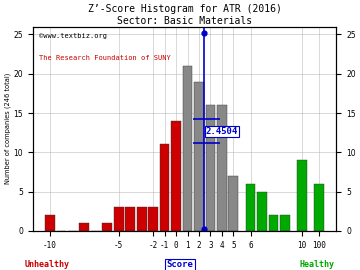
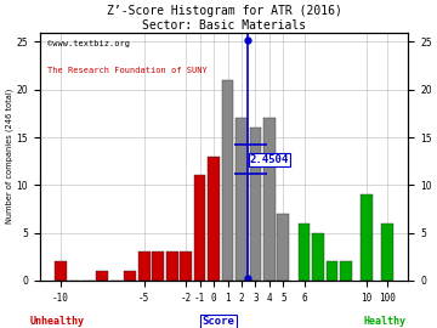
0: 14 -> 13
2: 19 -> 17
4: 16 -> 17
